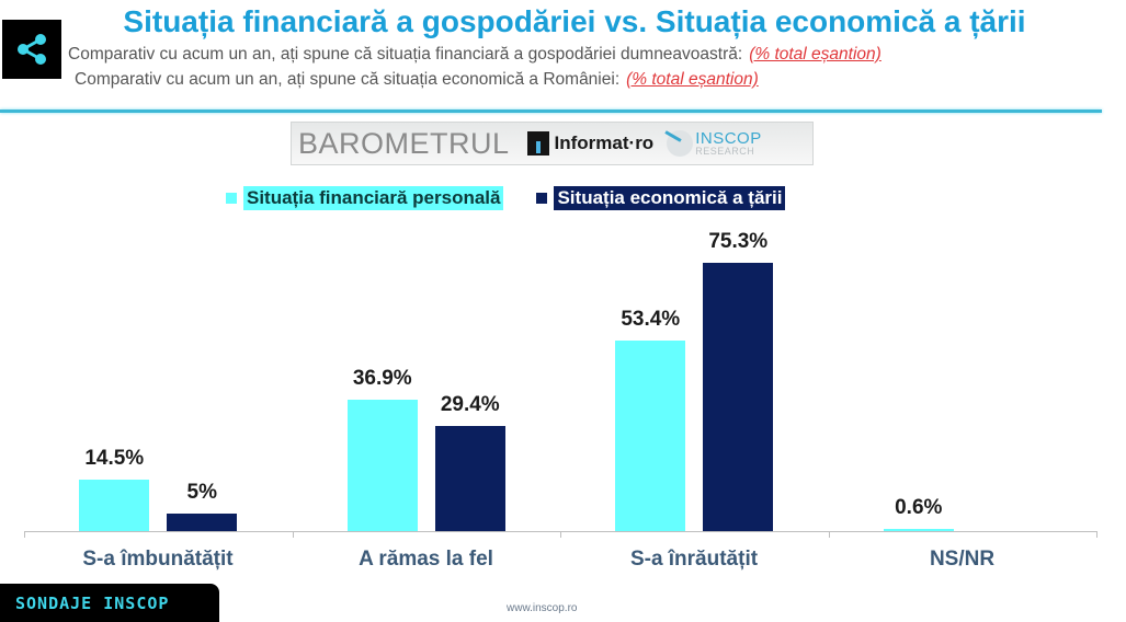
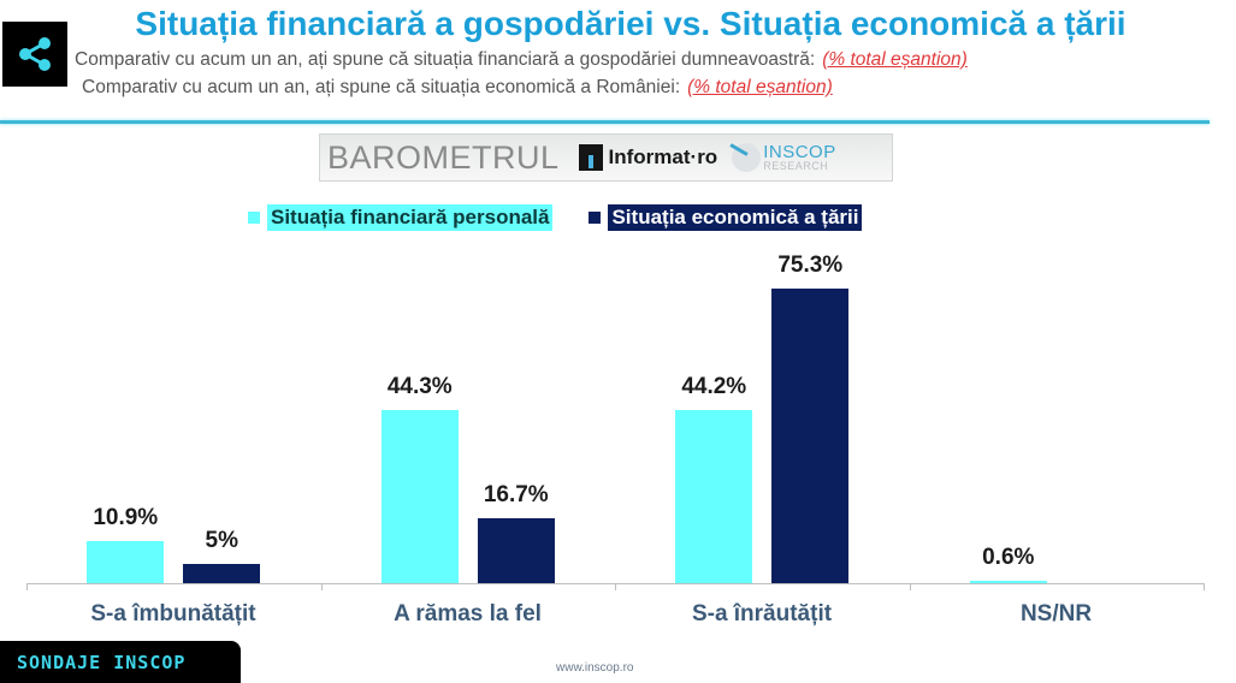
Situația financiară personală/S-a îmbunătățit: 14.5% -> 10.9%
Situația financiară personală/A rămas la fel: 36.9% -> 44.3%
Situația economică a țării/A rămas la fel: 29.4% -> 16.7%
Situația financiară personală/S-a înrăutățit: 53.4% -> 44.2%
